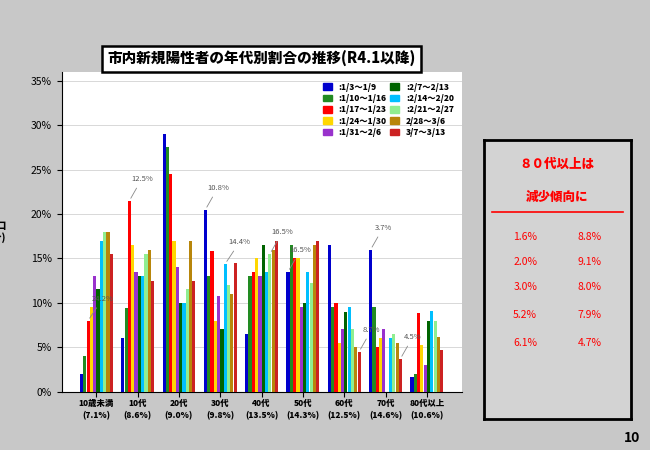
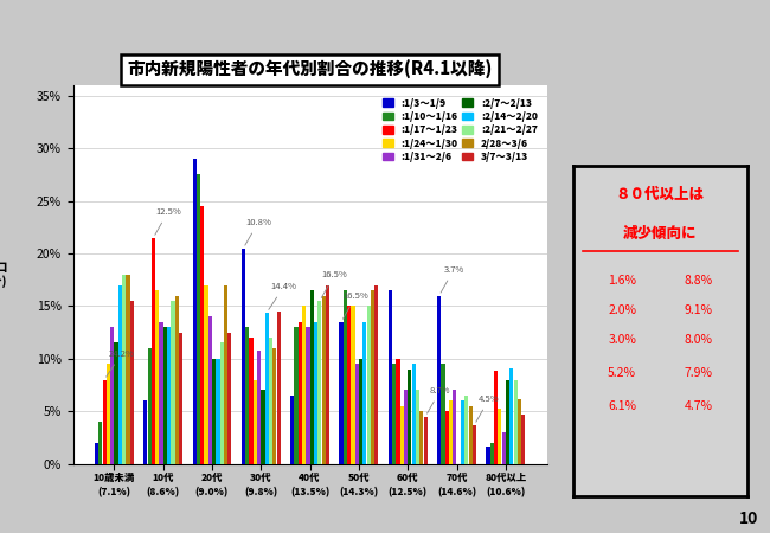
:1/10〜1/16/10代 (8.6%): 9.4% -> 11.0%
:1/17〜1/23/30代 (9.8%): 15.8% -> 12.0%
:2/21〜2/27/50代 (14.3%): 12.2% -> 15.0%
